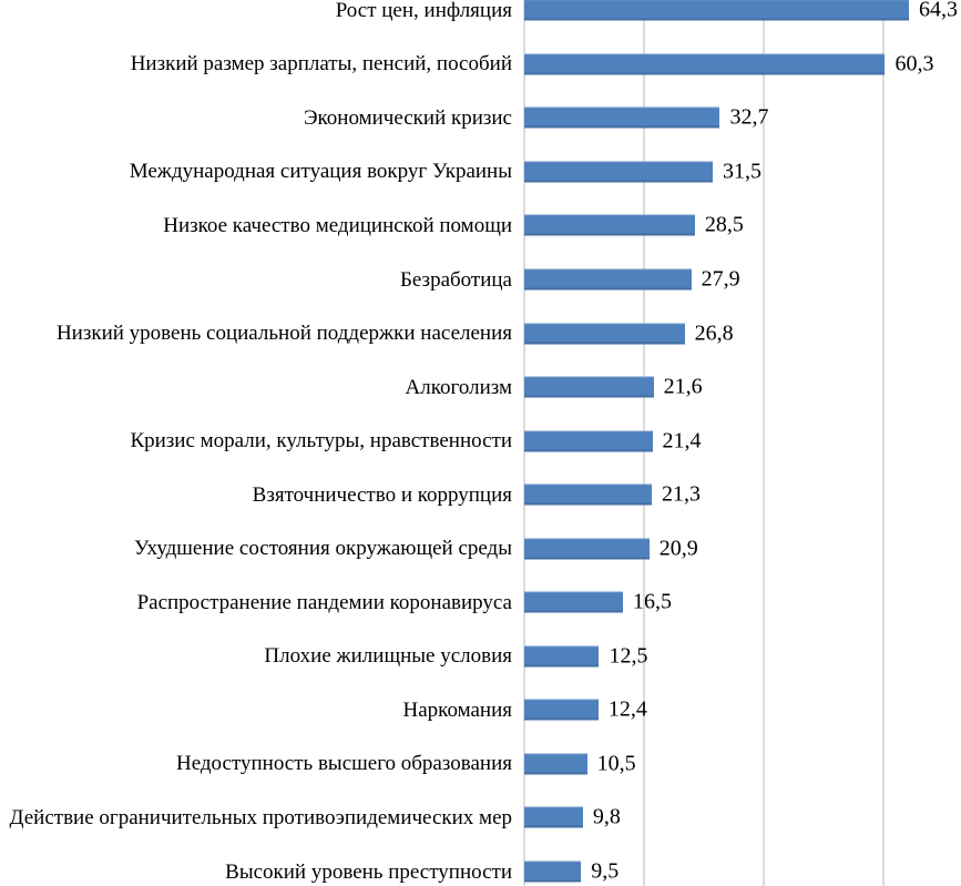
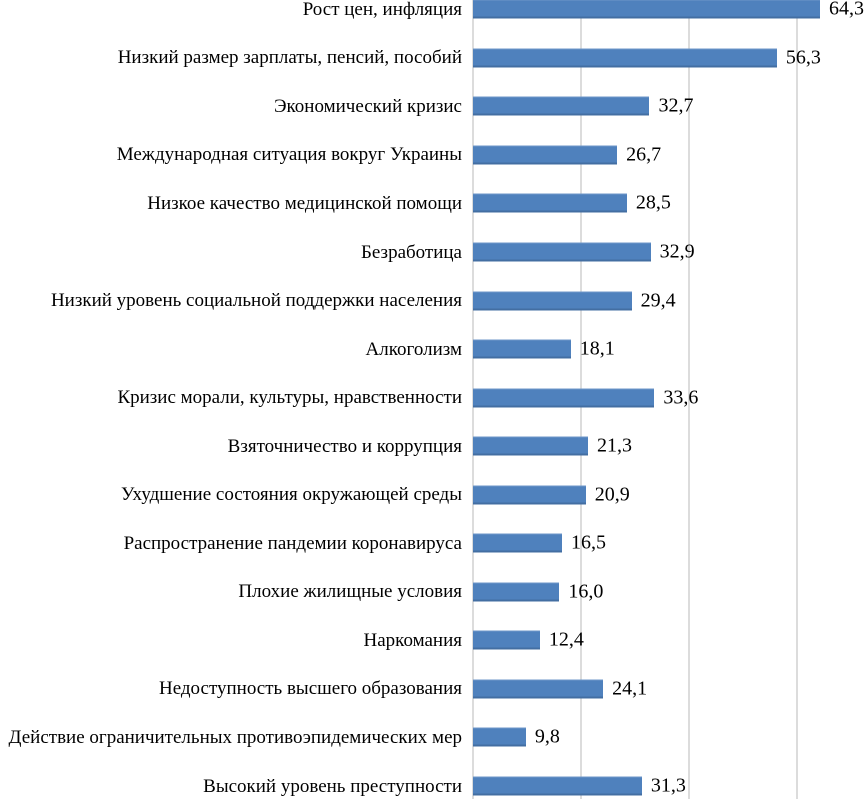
Низкий размер зарплаты, пенсий, пособий: 60,3 -> 56,3
Международная ситуация вокруг Украины: 31,5 -> 26,7
Безработица: 27,9 -> 32,9
Низкий уровень социальной поддержки населения: 26,8 -> 29,4
Алкоголизм: 21,6 -> 18,1
Кризис морали, культуры, нравственности: 21,4 -> 33,6
Плохие жилищные условия: 12,5 -> 16,0
Недоступность высшего образования: 10,5 -> 24,1
Высокий уровень преступности: 9,5 -> 31,3
